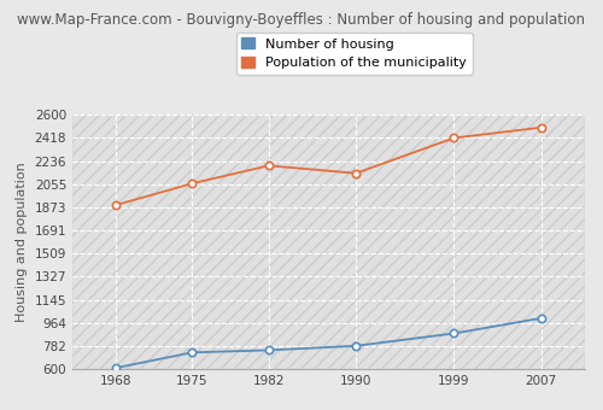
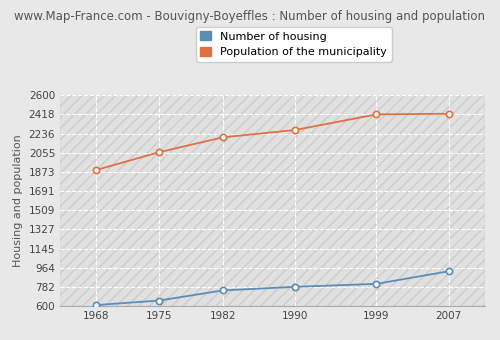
Number of housing/1975: 730 -> 650
Population of the municipality/1990: 2140 -> 2270
Number of housing/1999: 880 -> 810
Number of housing/2007: 1000 -> 930
Population of the municipality/2007: 2500 -> 2420
